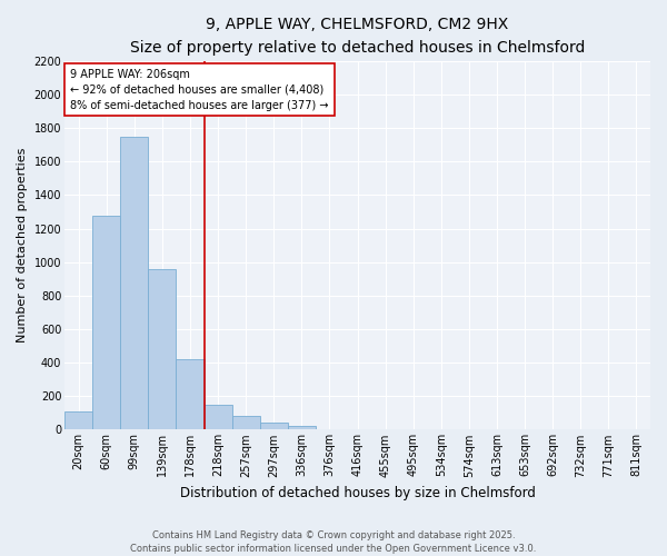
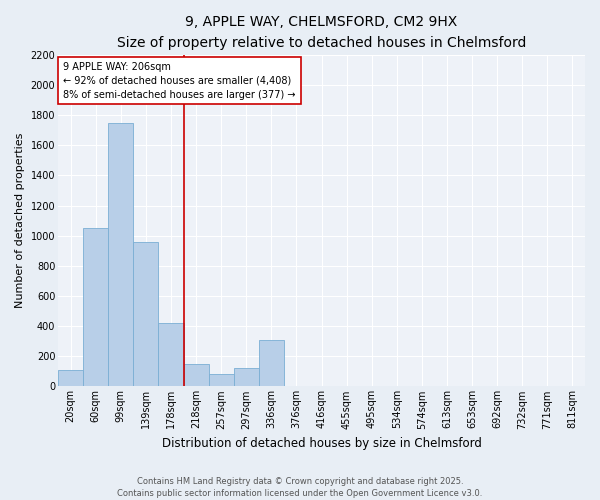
60sqm: 1280 -> 1050
297sqm: 40 -> 120
336sqm: 20 -> 310
